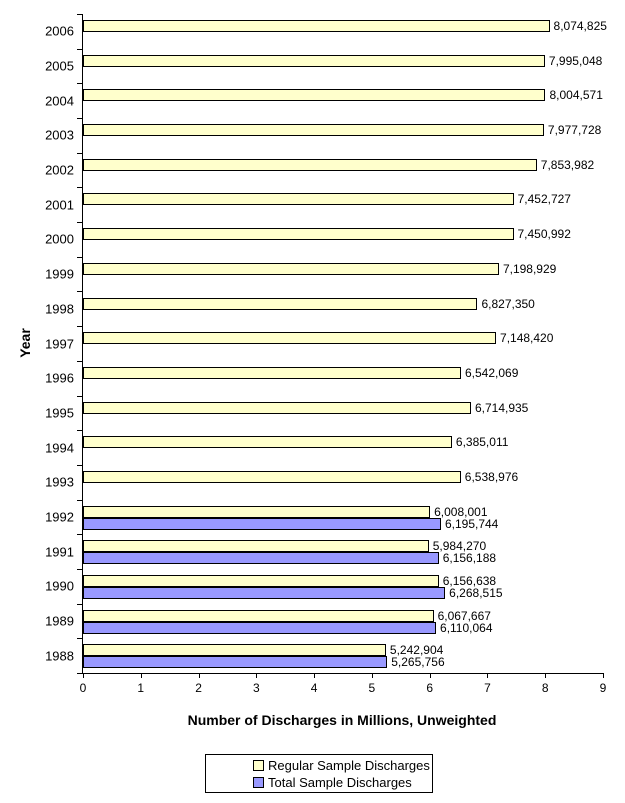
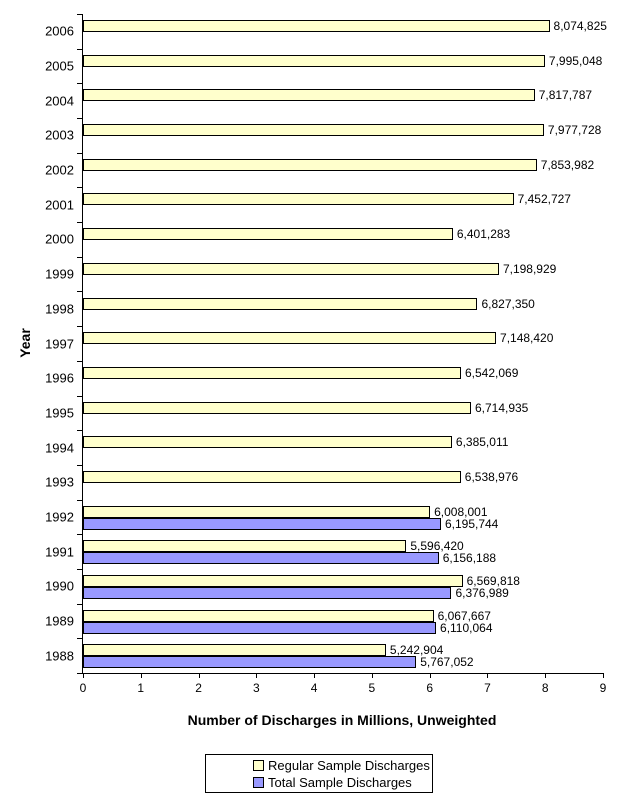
Regular Sample Discharges/2004: 8,004,571 -> 7,817,787
Regular Sample Discharges/2000: 7,450,992 -> 6,401,283
Regular Sample Discharges/1991: 5,984,270 -> 5,596,420
Regular Sample Discharges/1990: 6,156,638 -> 6,569,818
Total Sample Discharges/1990: 6,268,515 -> 6,376,989
Total Sample Discharges/1988: 5,265,756 -> 5,767,052
